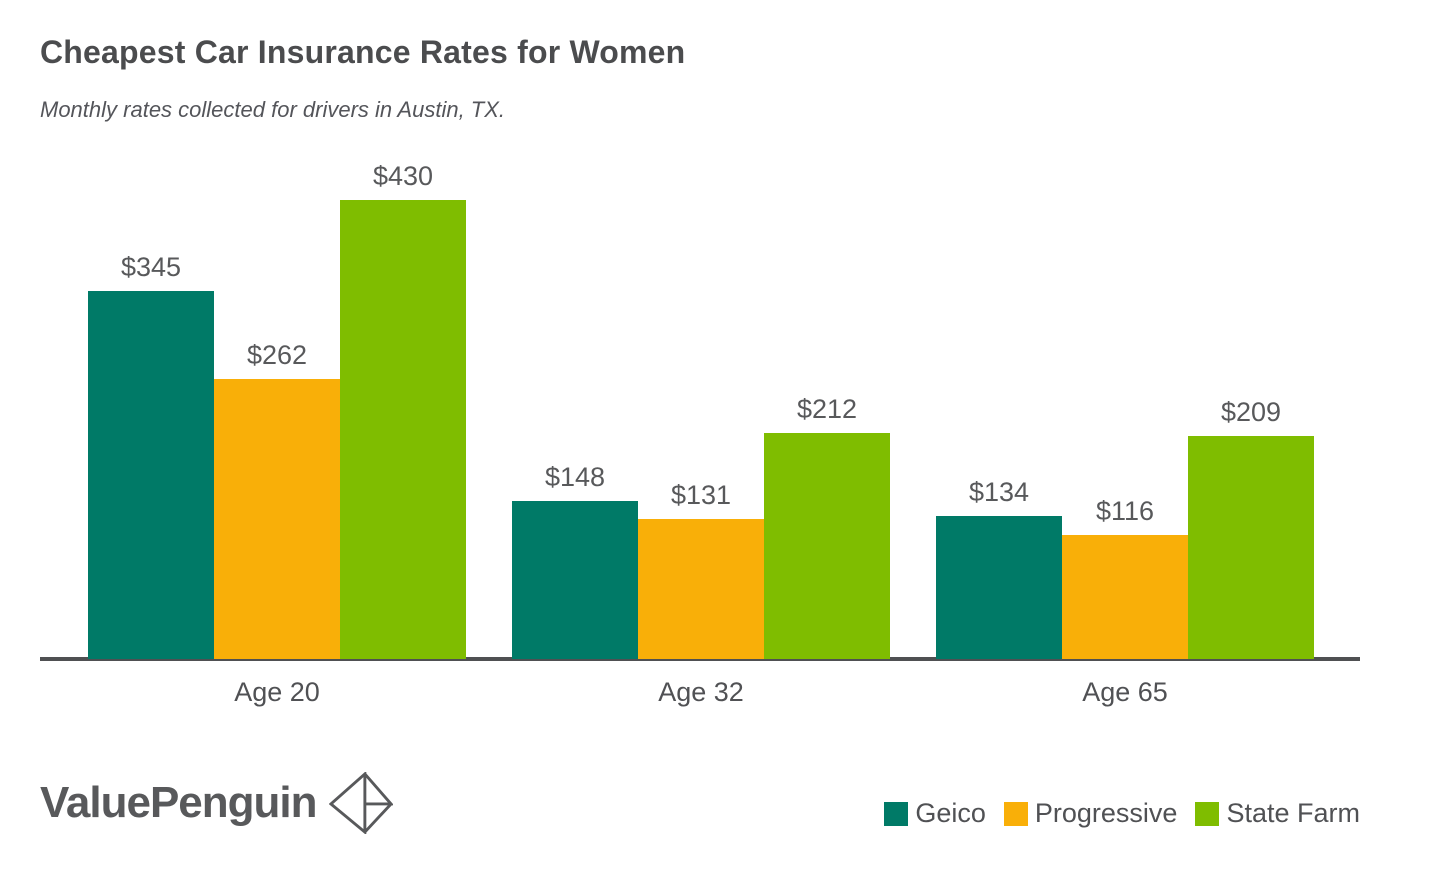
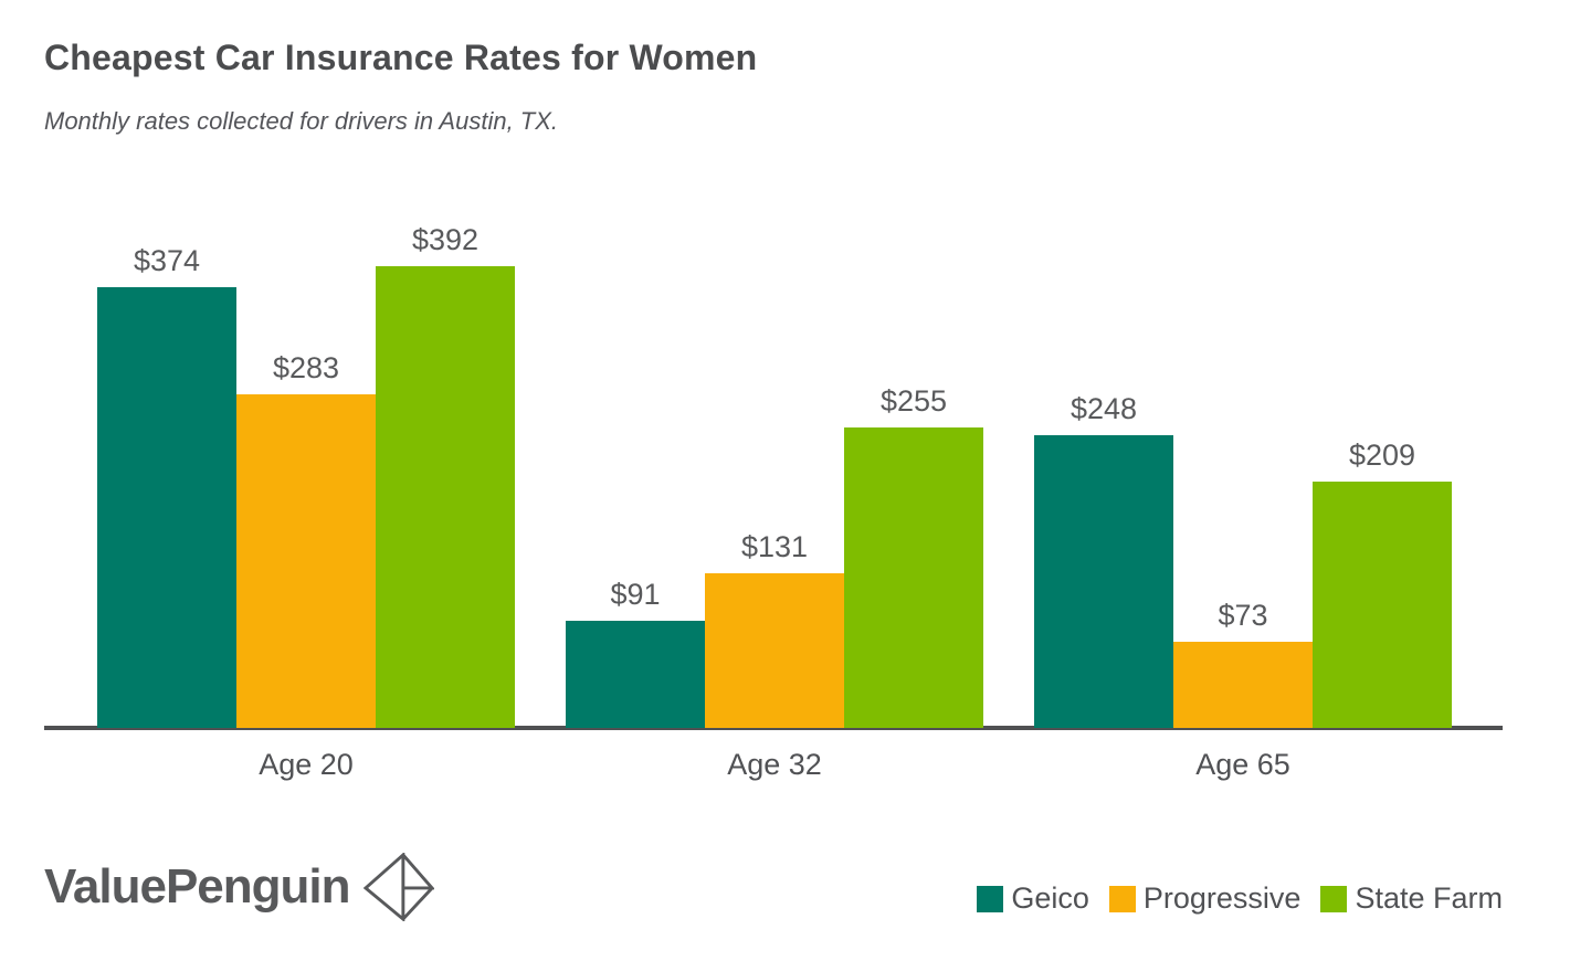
Geico/Age 20: $345 -> $374
Progressive/Age 20: $262 -> $283
State Farm/Age 20: $430 -> $392
Geico/Age 32: $148 -> $91
State Farm/Age 32: $212 -> $255
Geico/Age 65: $134 -> $248
Progressive/Age 65: $116 -> $73
